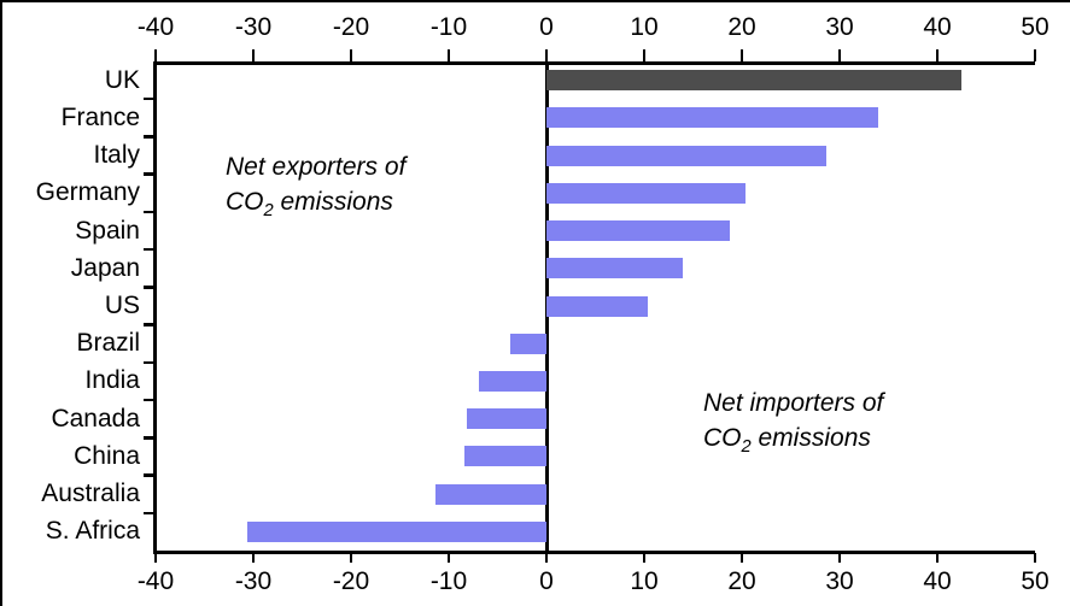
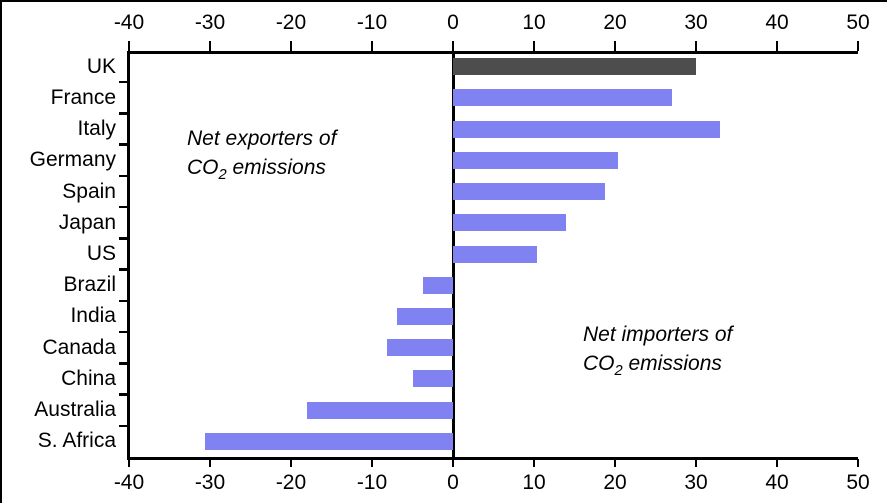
UK: 42 -> 30
France: 34 -> 27
Italy: 29 -> 33
China: -8 -> -5
Australia: -11 -> -18
